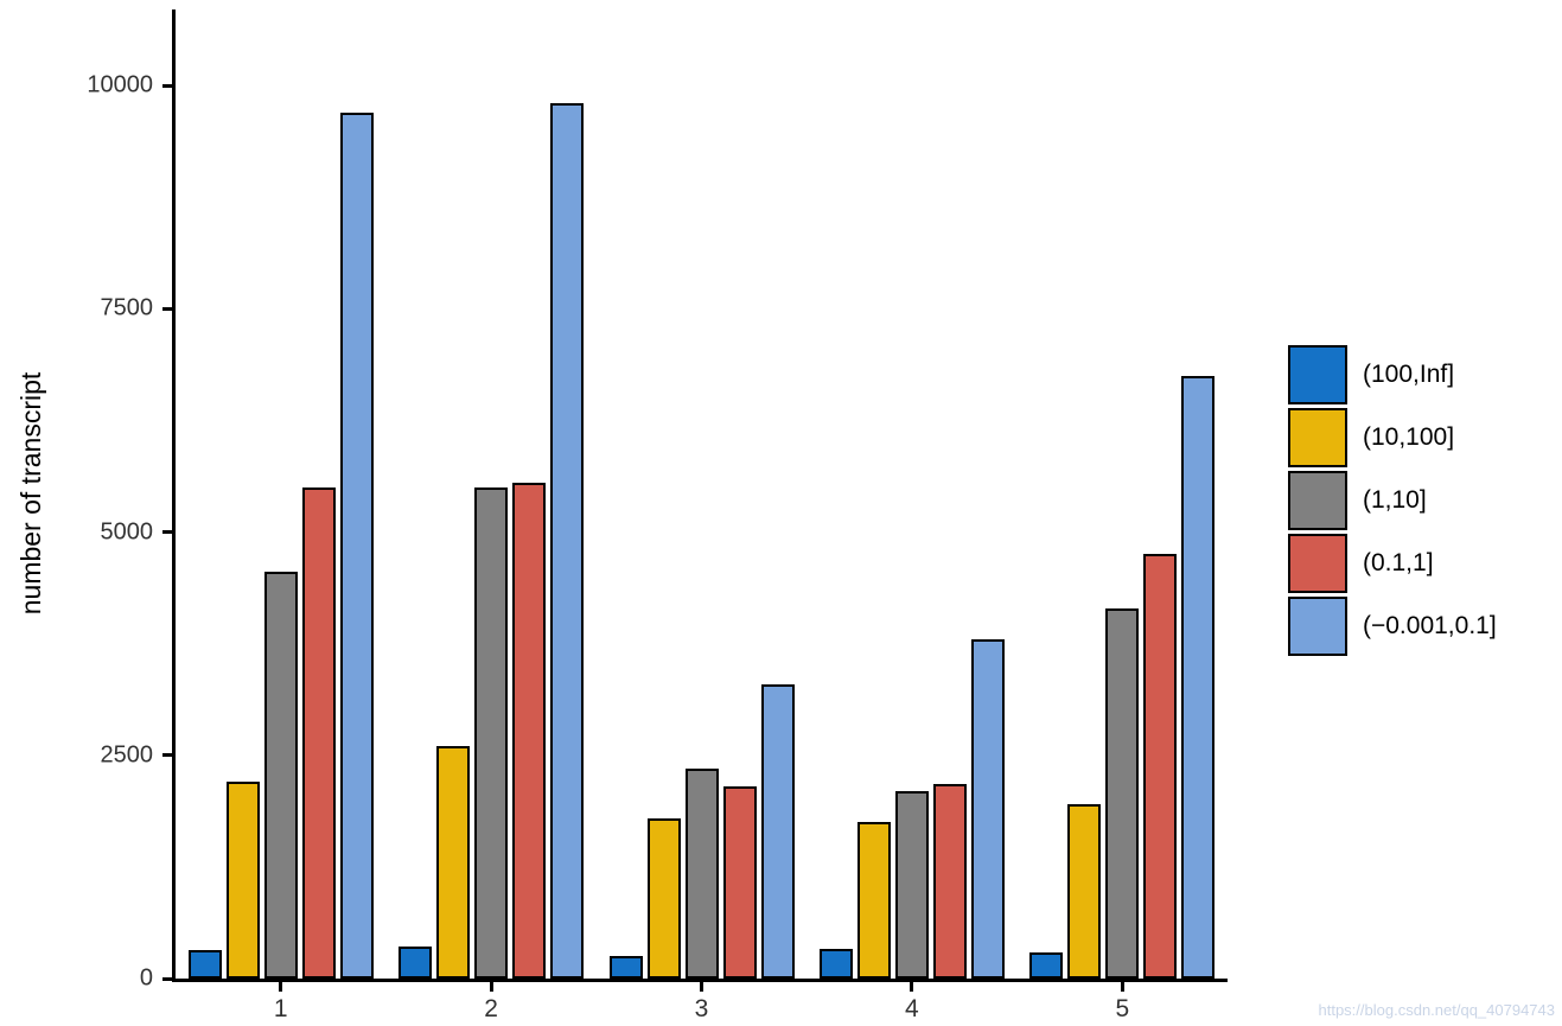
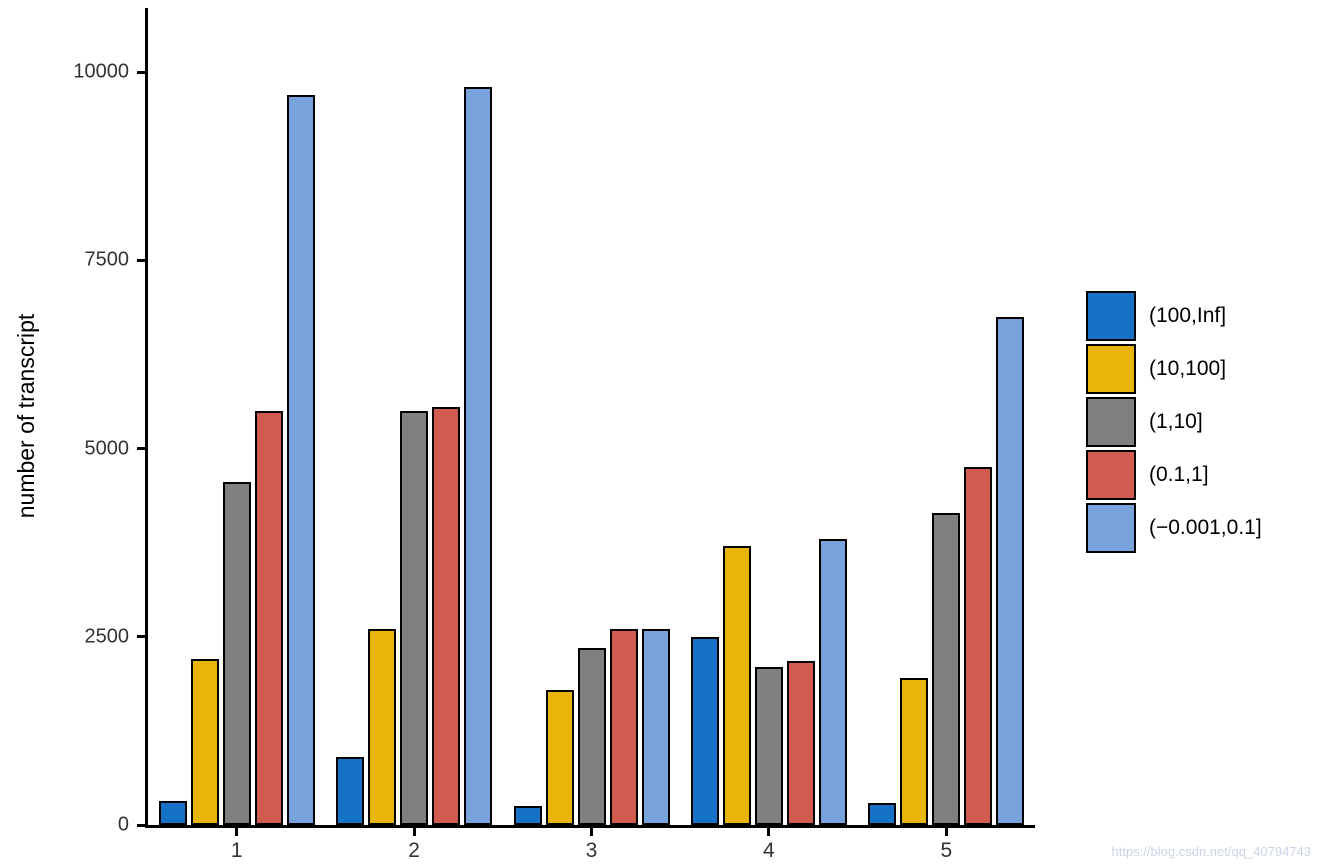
(100,Inf]/2: 400 -> 900
(0.1,1]/3: 2200 -> 2600
(−0.001,0.1]/3: 3300 -> 2600
(100,Inf]/4: 300 -> 2500
(10,100]/4: 1800 -> 3700
